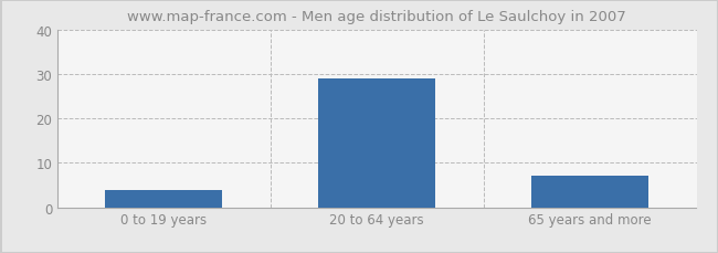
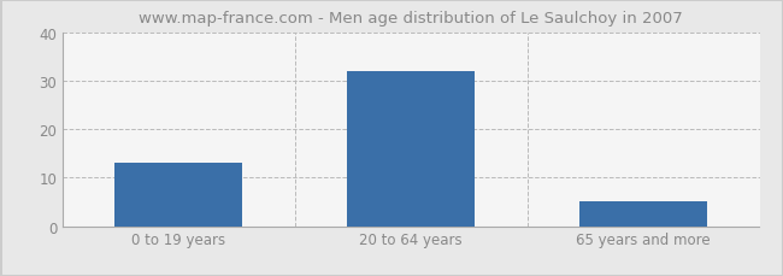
0 to 19 years: 4 -> 13
20 to 64 years: 29 -> 32
65 years and more: 7 -> 5
